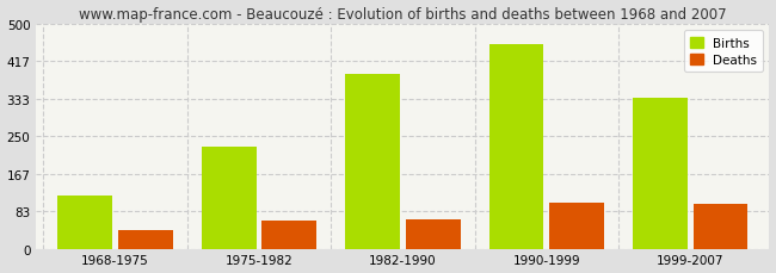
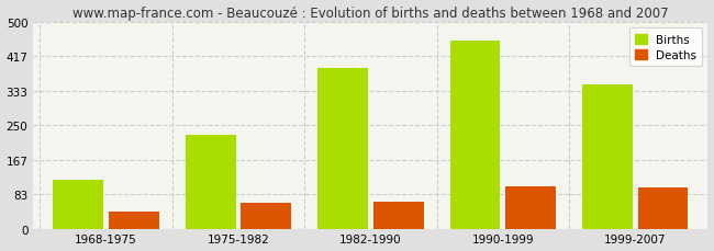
Births/1999-2007: 335 -> 350
